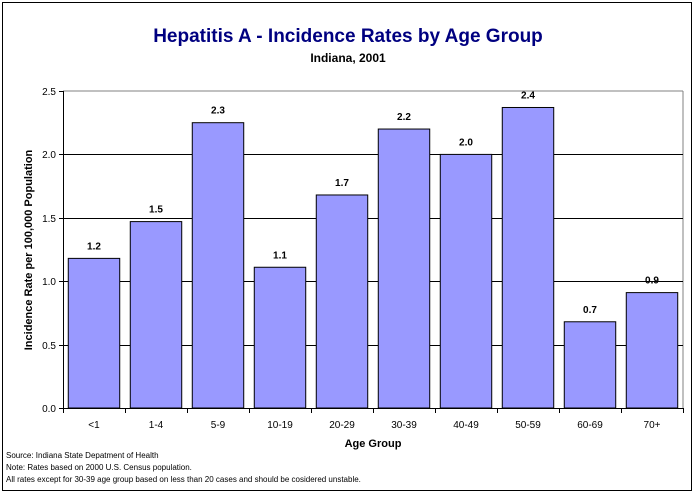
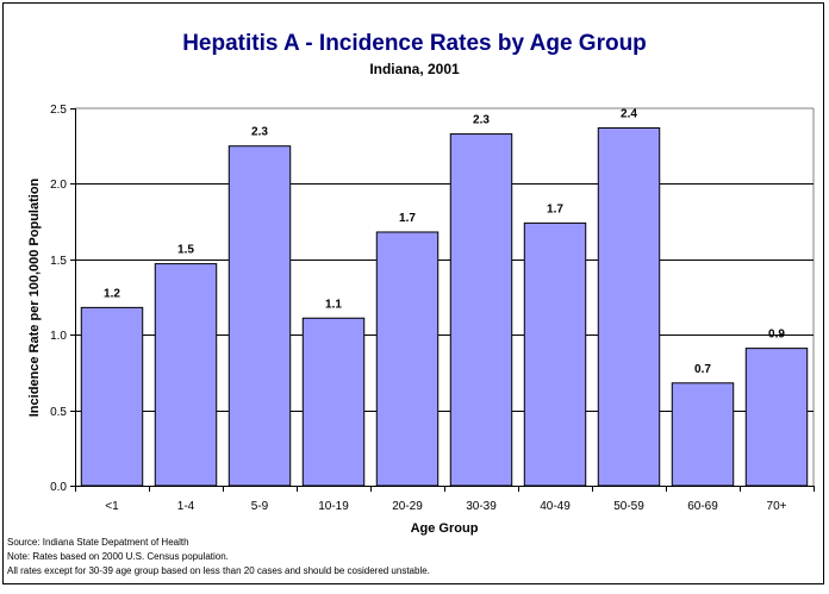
30-39: 2.2 -> 2.3
40-49: 2.0 -> 1.7
